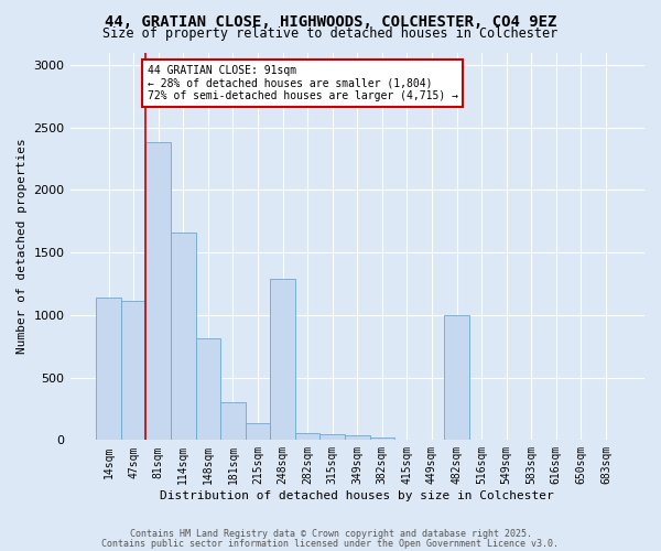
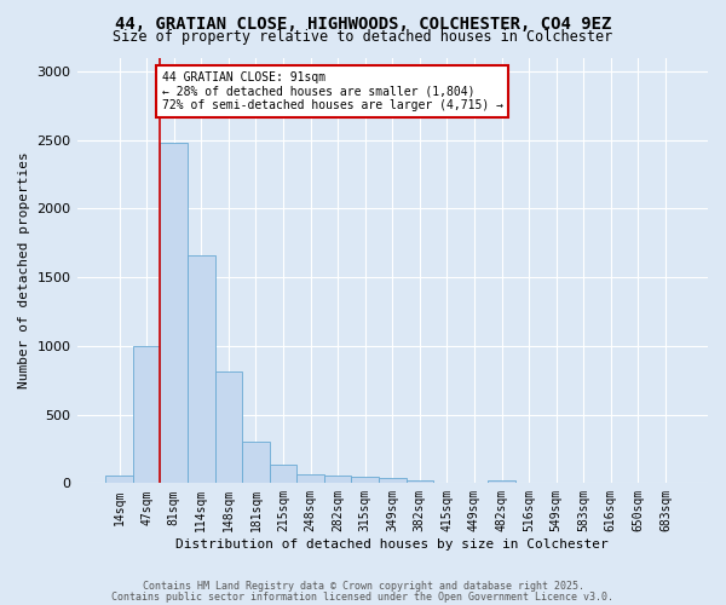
14sqm: 1140 -> 60
47sqm: 1110 -> 1000
81sqm: 2380 -> 2480
248sqm: 1290 -> 60
482sqm: 1000 -> 20
